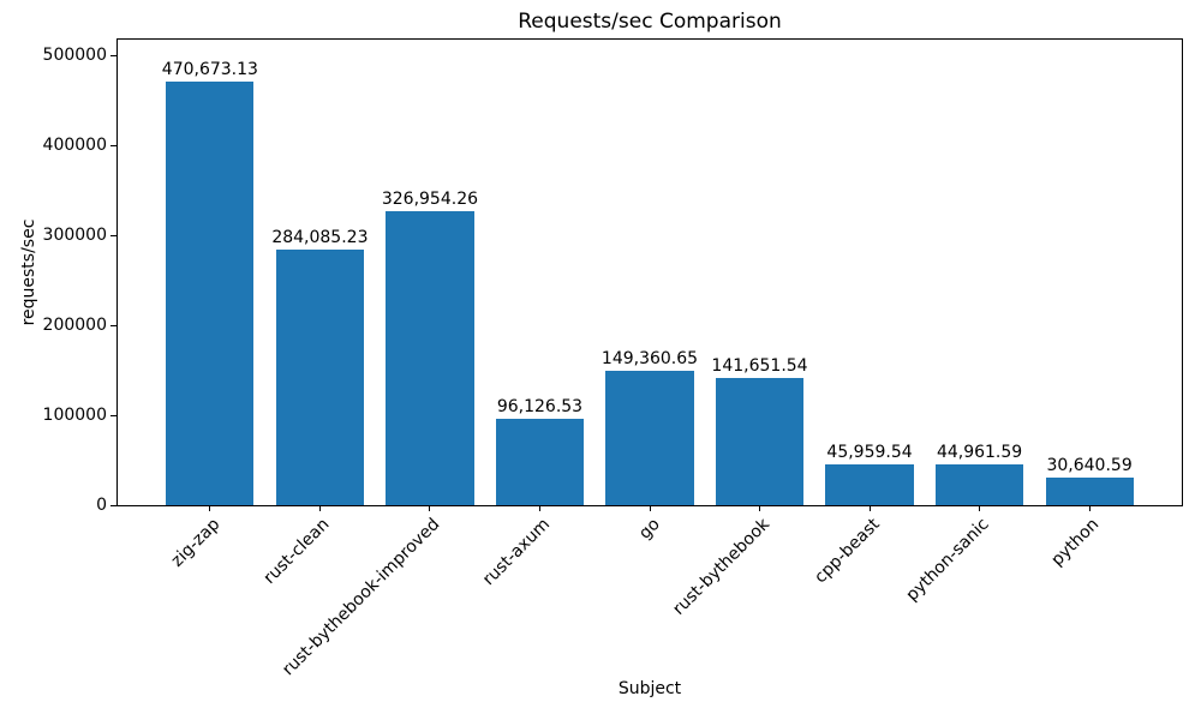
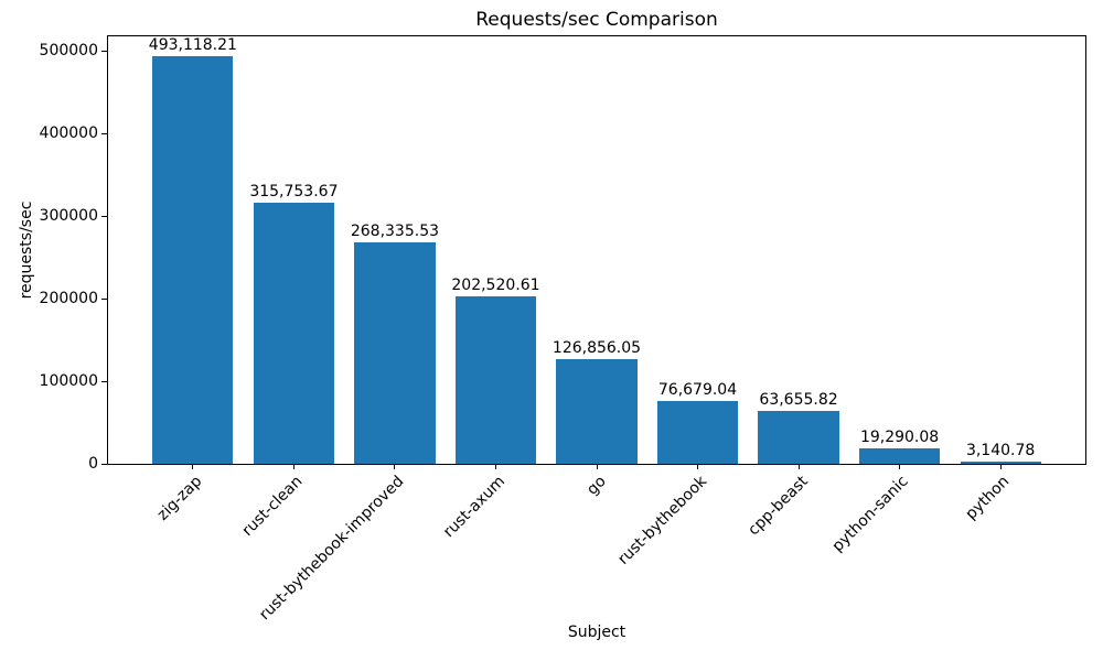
zig-zap: 470,673.13 -> 493,118.21
rust-clean: 284,085.23 -> 315,753.67
rust-bythebook-improved: 326,954.26 -> 268,335.53
rust-axum: 96,126.53 -> 202,520.61
go: 149,360.65 -> 126,856.05
rust-bythebook: 141,651.54 -> 76,679.04
cpp-beast: 45,959.54 -> 63,655.82
python-sanic: 44,961.59 -> 19,290.08
python: 30,640.59 -> 3,140.78
